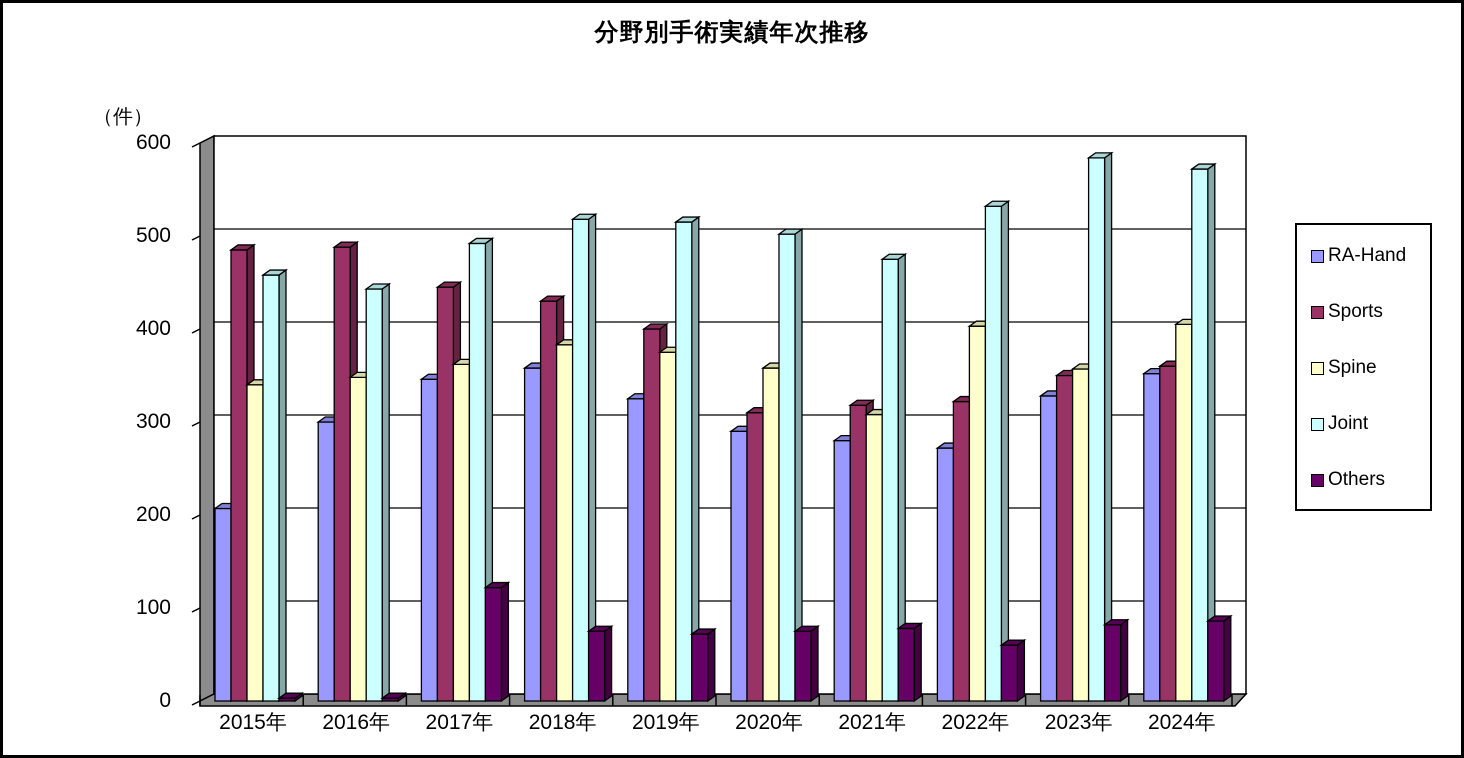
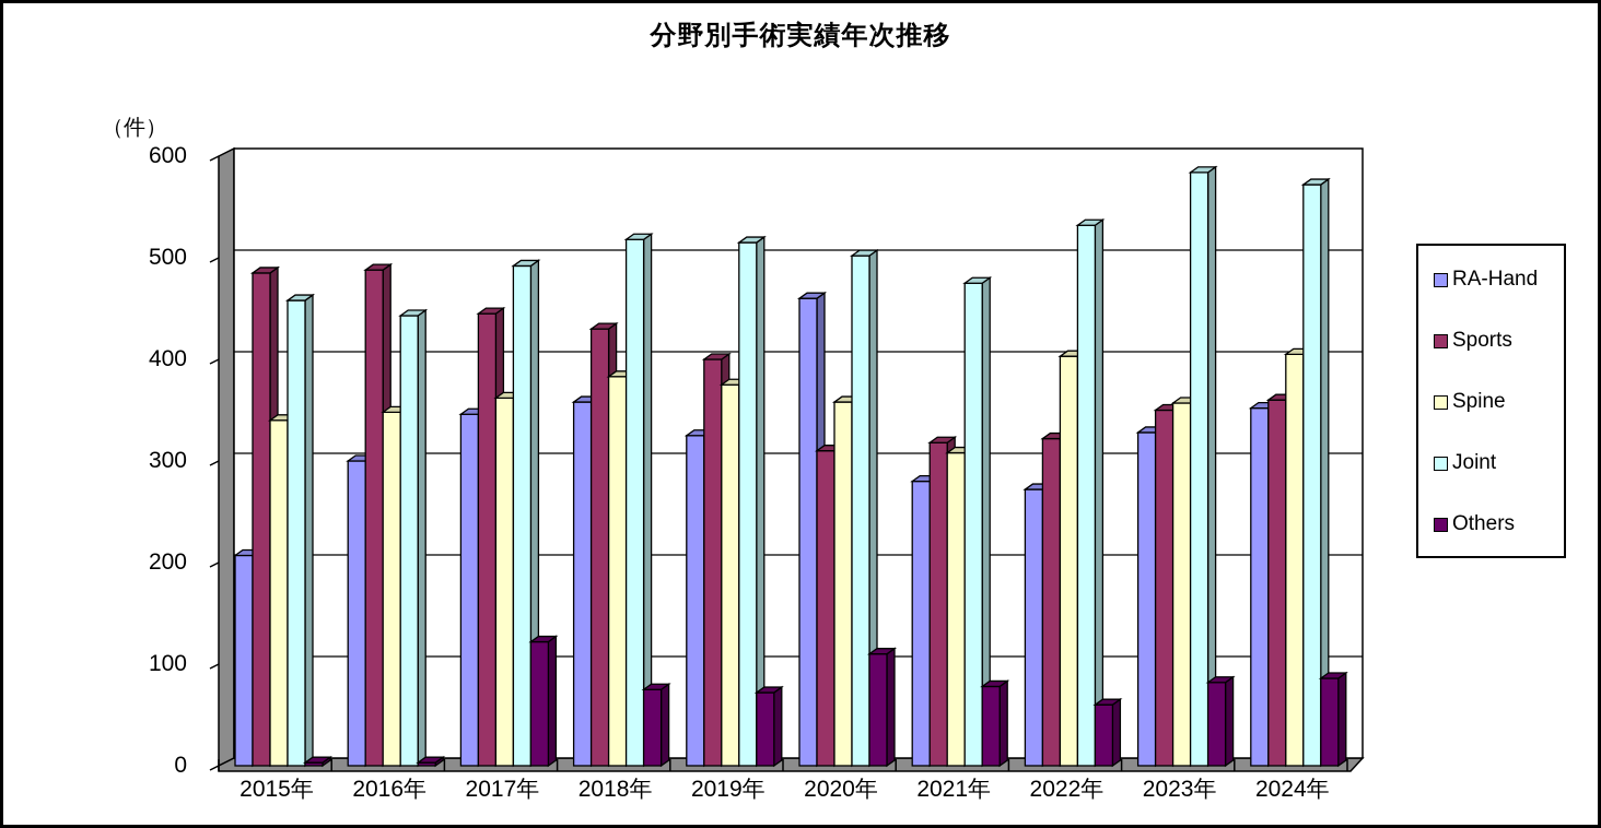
RA-Hand/2020年: 290 -> 460
Others/2020年: 80 -> 110
